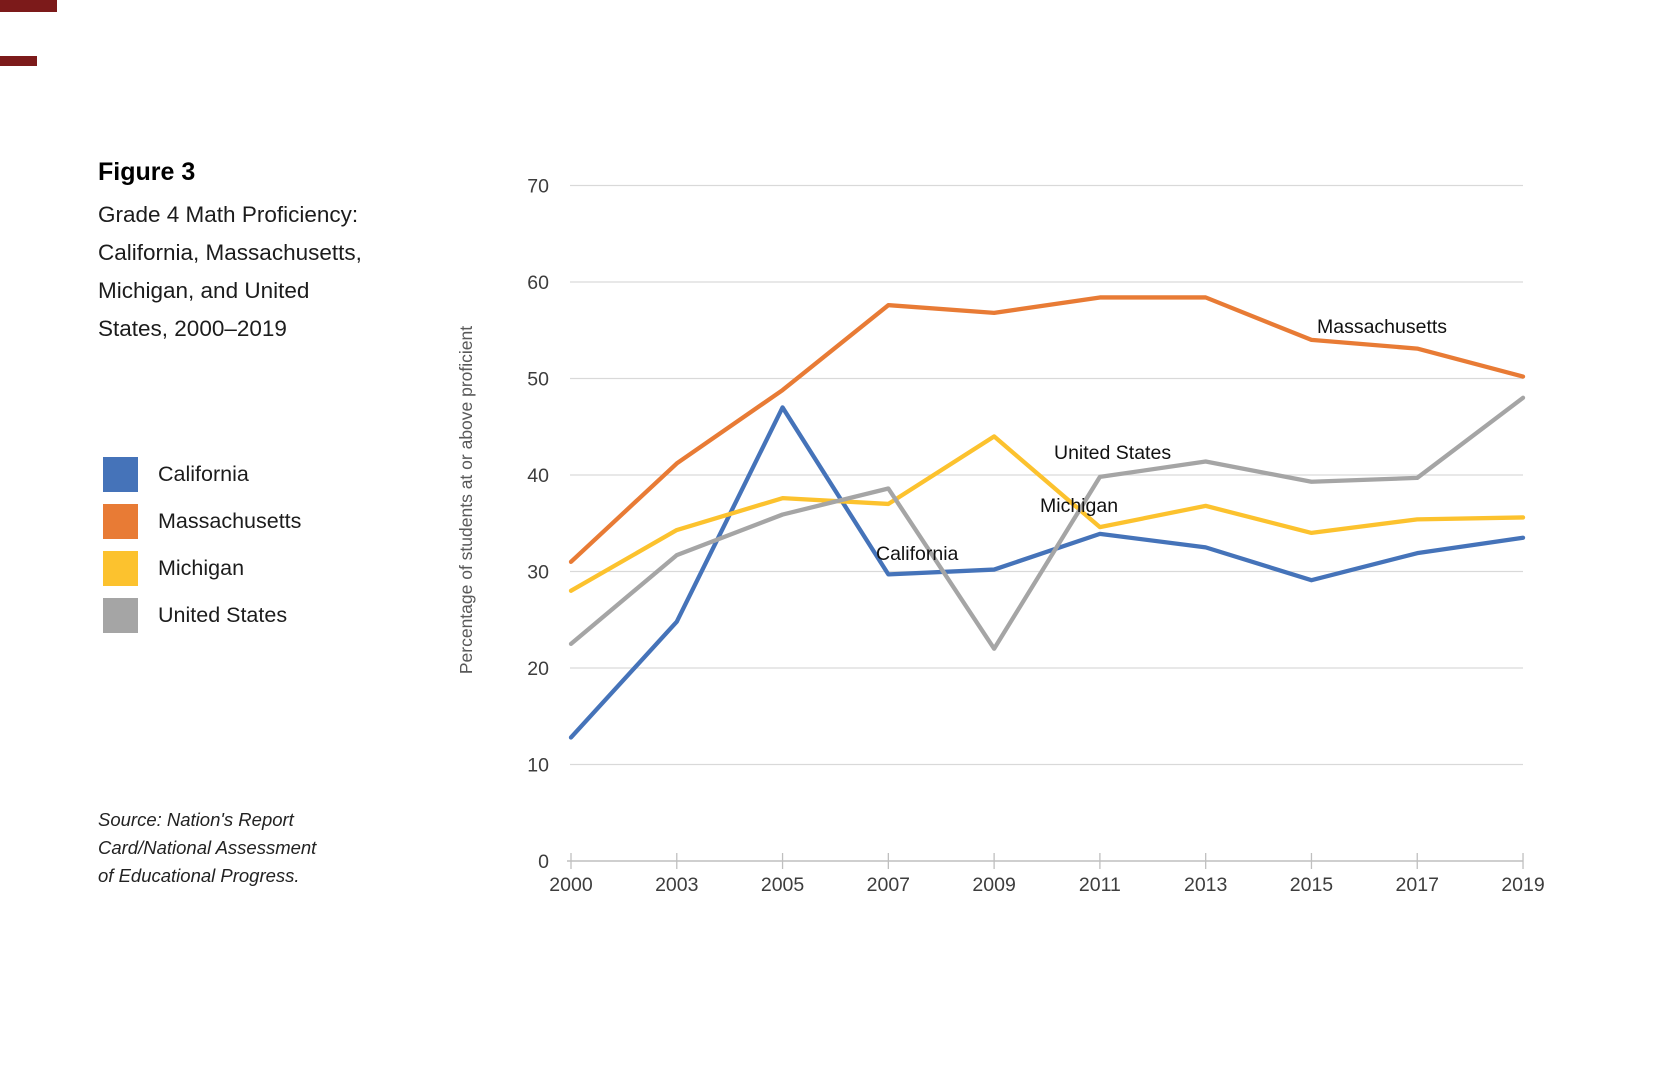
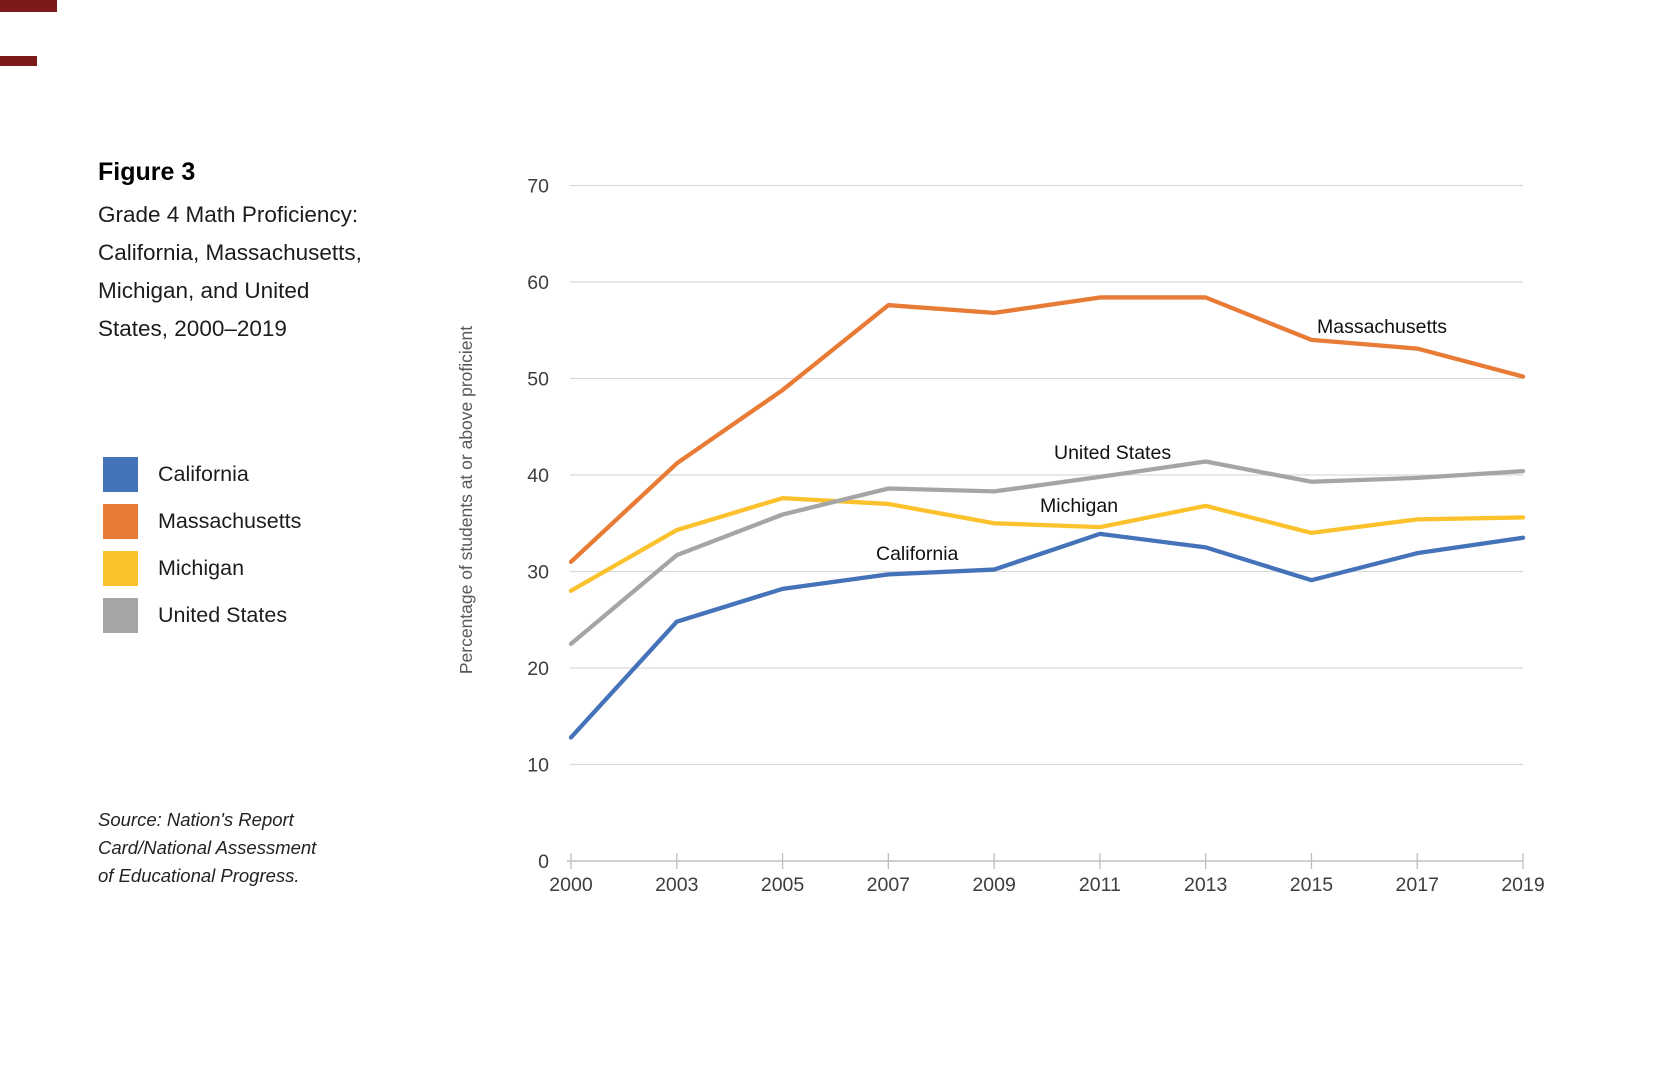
California/2005: 47 -> 28
Michigan/2009: 44 -> 35
United States/2009: 22 -> 38
United States/2019: 48 -> 40
